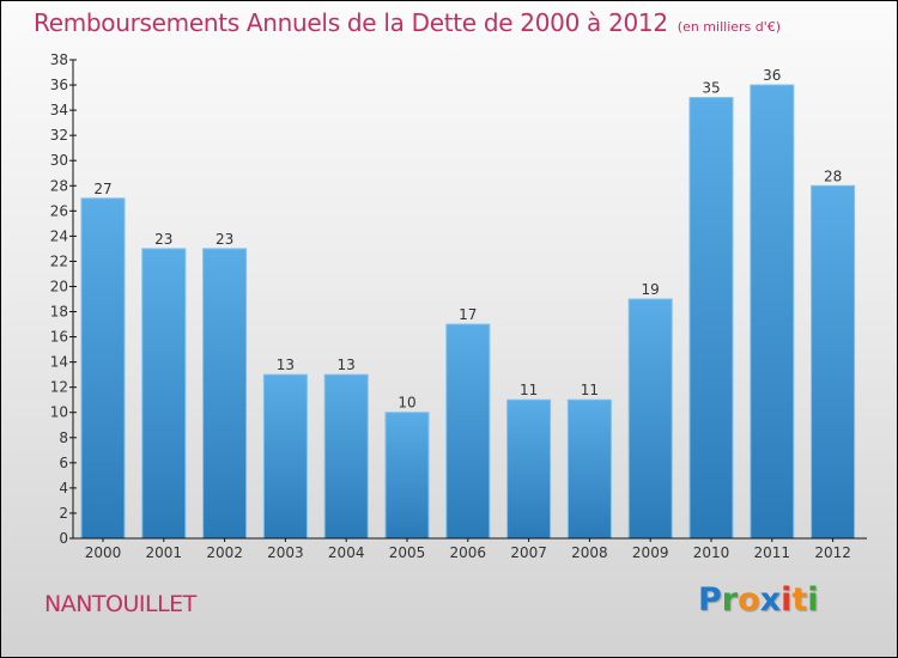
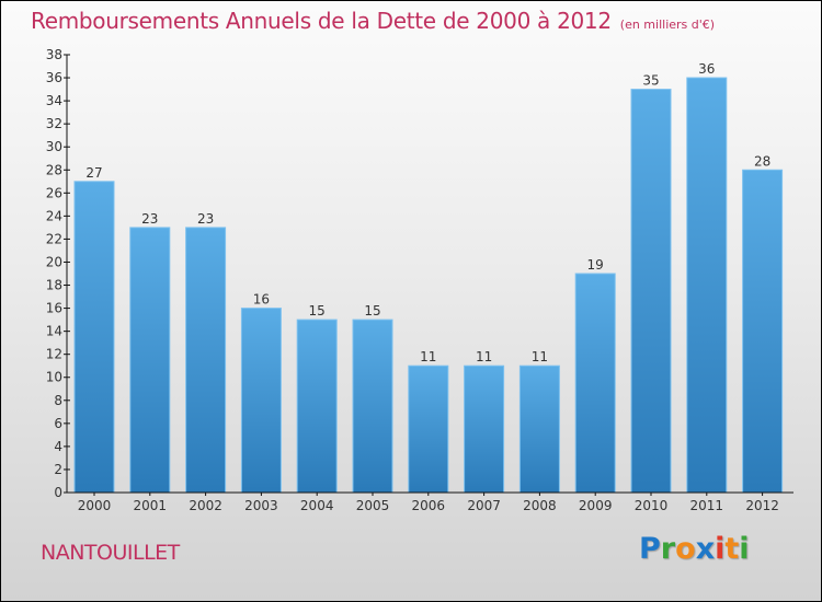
2003: 13 -> 16
2004: 13 -> 15
2005: 10 -> 15
2006: 17 -> 11
